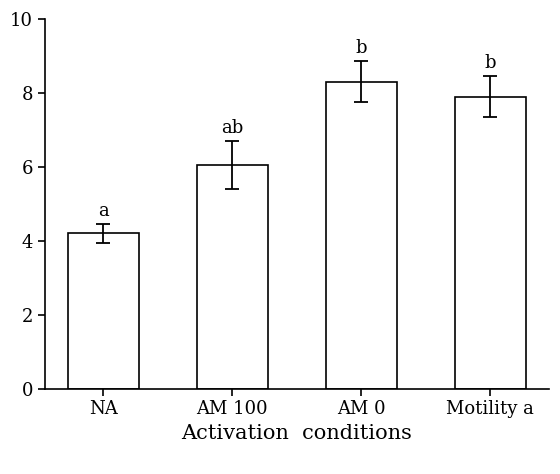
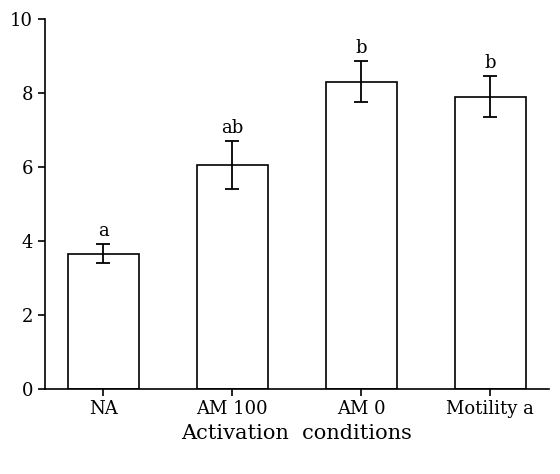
NA: 4.20 -> 3.65
